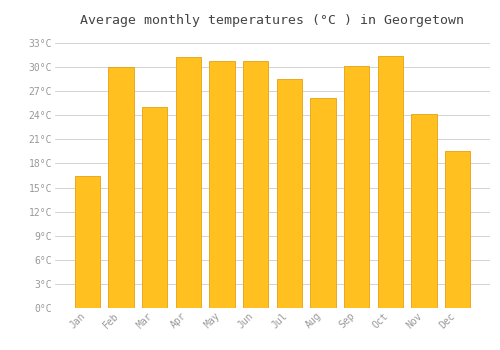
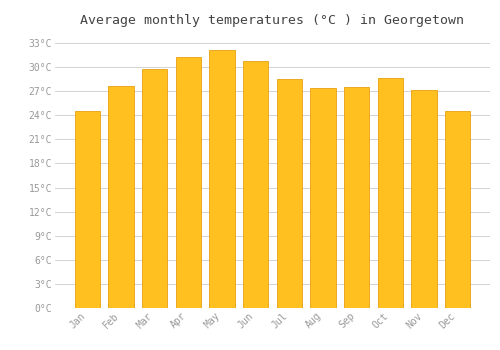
Jan: 16.4°C -> 24.5°C
Feb: 30.0°C -> 27.6°C
Mar: 25.0°C -> 29.8°C
May: 30.8°C -> 32.1°C
Aug: 26.2°C -> 27.4°C
Sep: 30.2°C -> 27.5°C
Oct: 31.4°C -> 28.6°C
Nov: 24.2°C -> 27.2°C
Dec: 19.6°C -> 24.5°C
